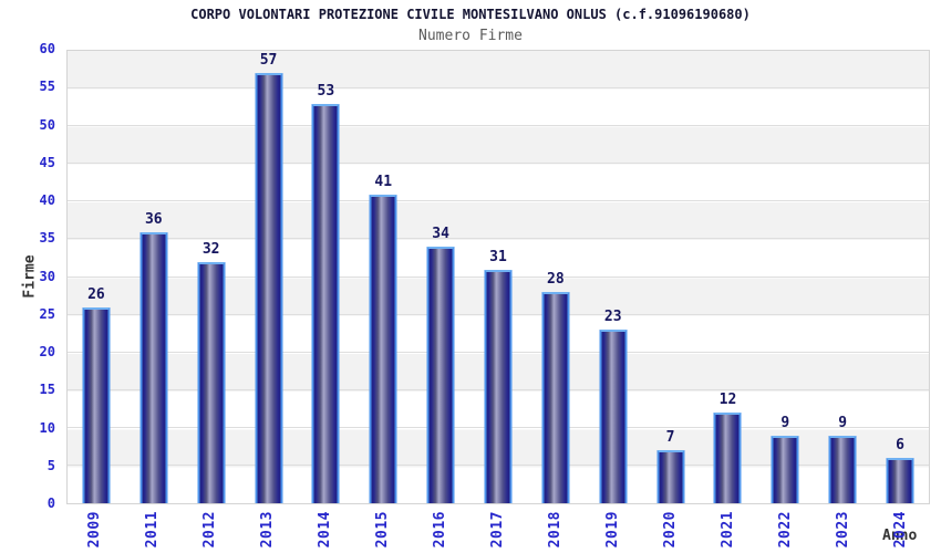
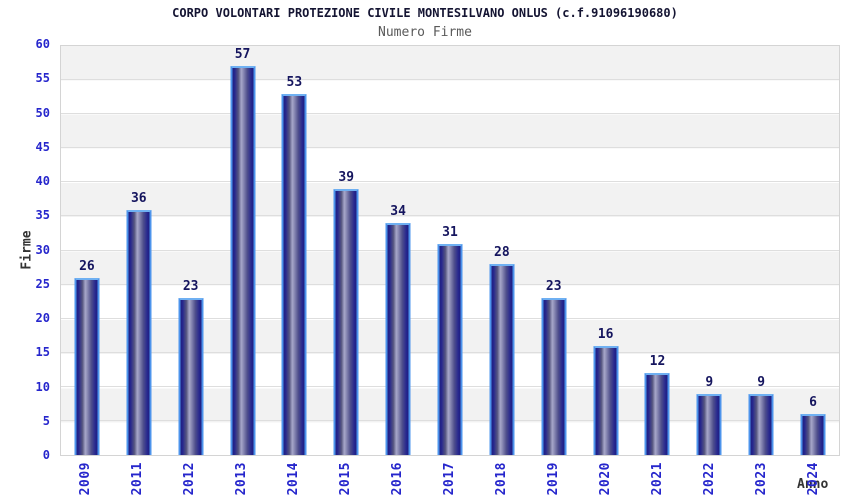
2012: 32 -> 23
2015: 41 -> 39
2020: 7 -> 16
